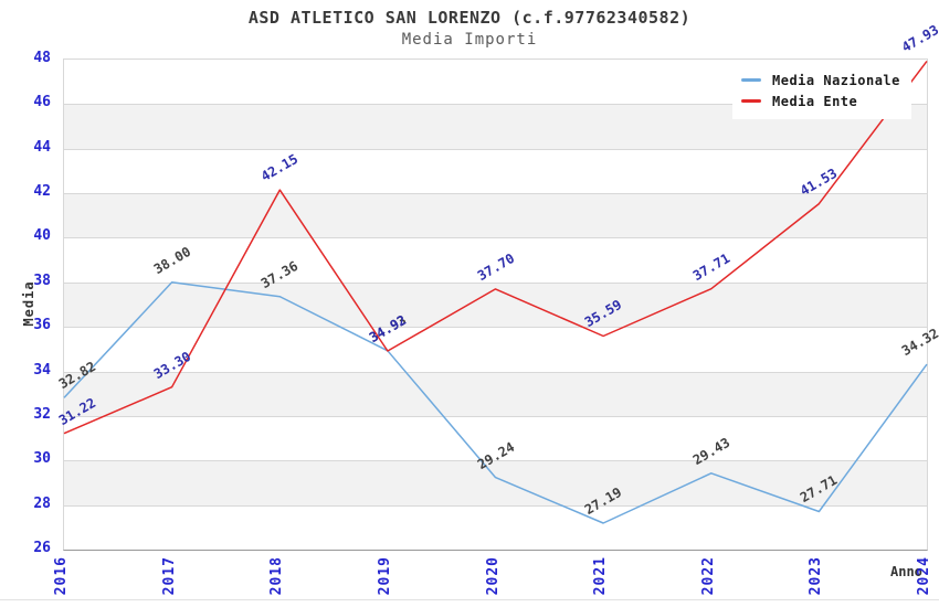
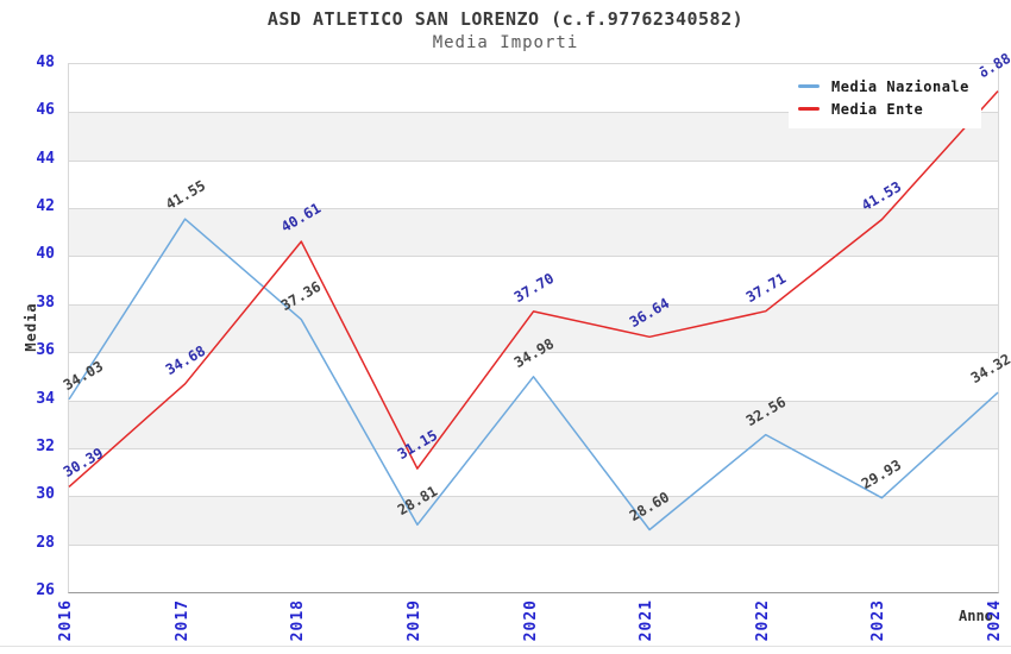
Media Nazionale/2016: 32.82 -> 34.03
Media Ente/2016: 31.22 -> 30.39
Media Nazionale/2017: 38.00 -> 41.55
Media Ente/2017: 33.30 -> 34.68
Media Ente/2018: 42.15 -> 40.61
Media Nazionale/2019: 34.93 -> 28.81
Media Ente/2019: 34.92 -> 31.15
Media Nazionale/2020: 29.24 -> 34.98
Media Nazionale/2021: 27.19 -> 28.60
Media Ente/2021: 35.59 -> 36.64
Media Nazionale/2022: 29.43 -> 32.56
Media Nazionale/2023: 27.71 -> 29.93
Media Ente/2024: 47.93 -> 46.88
